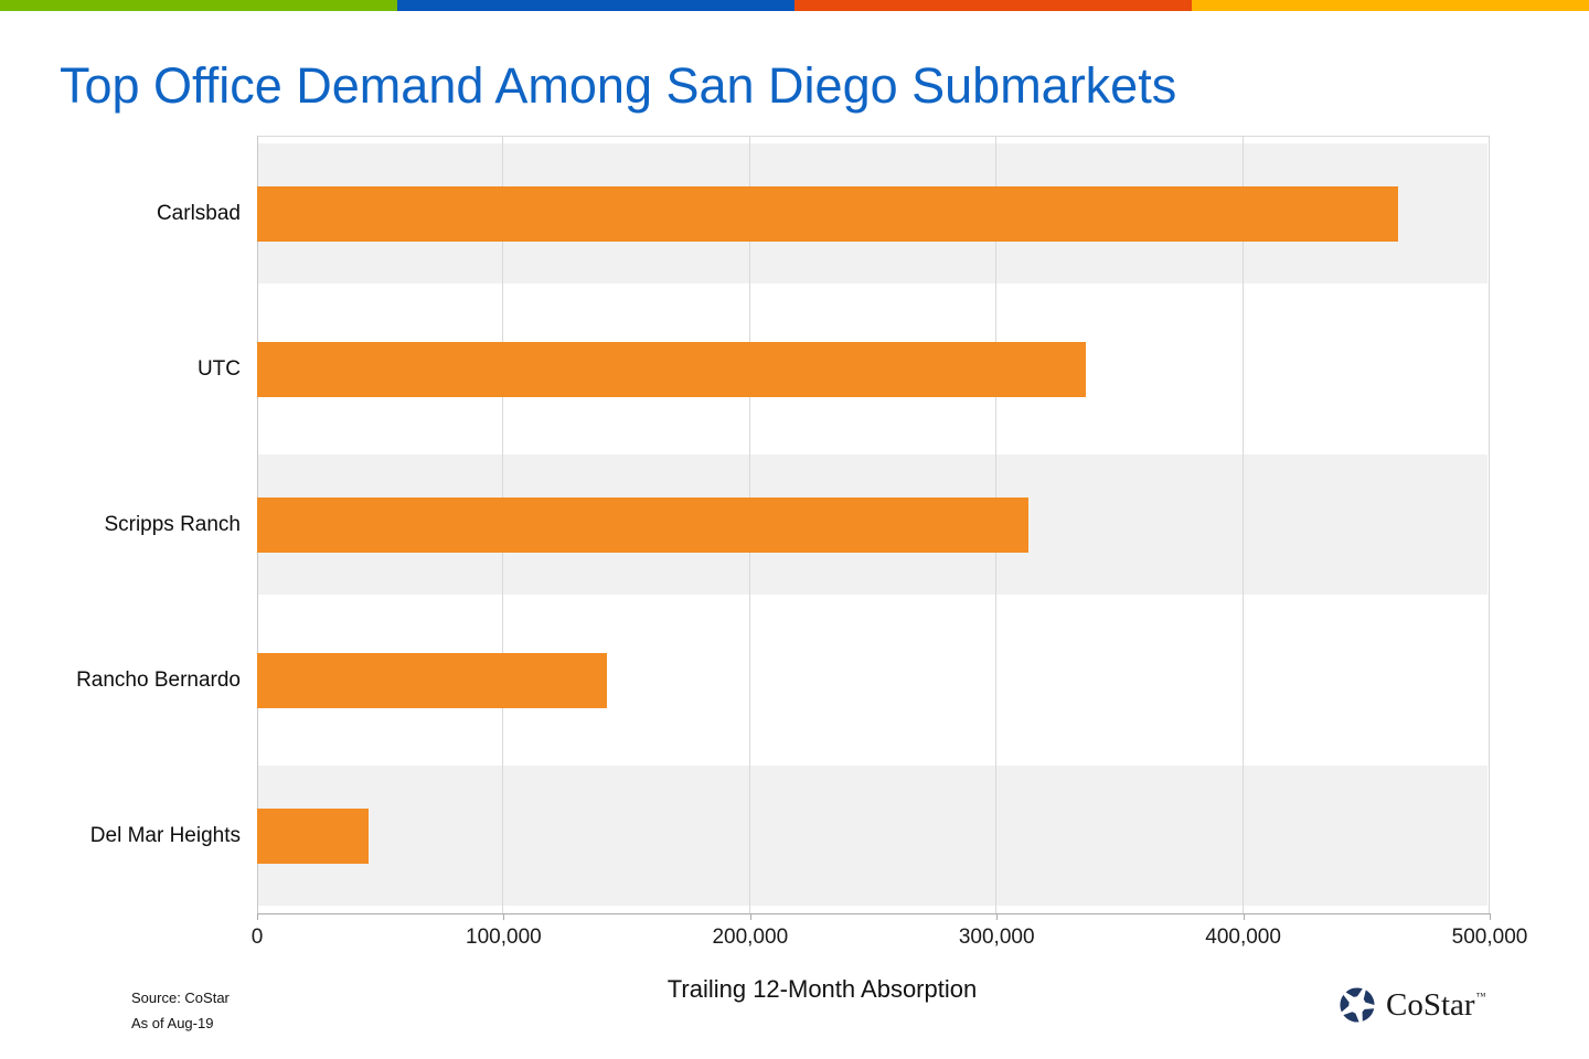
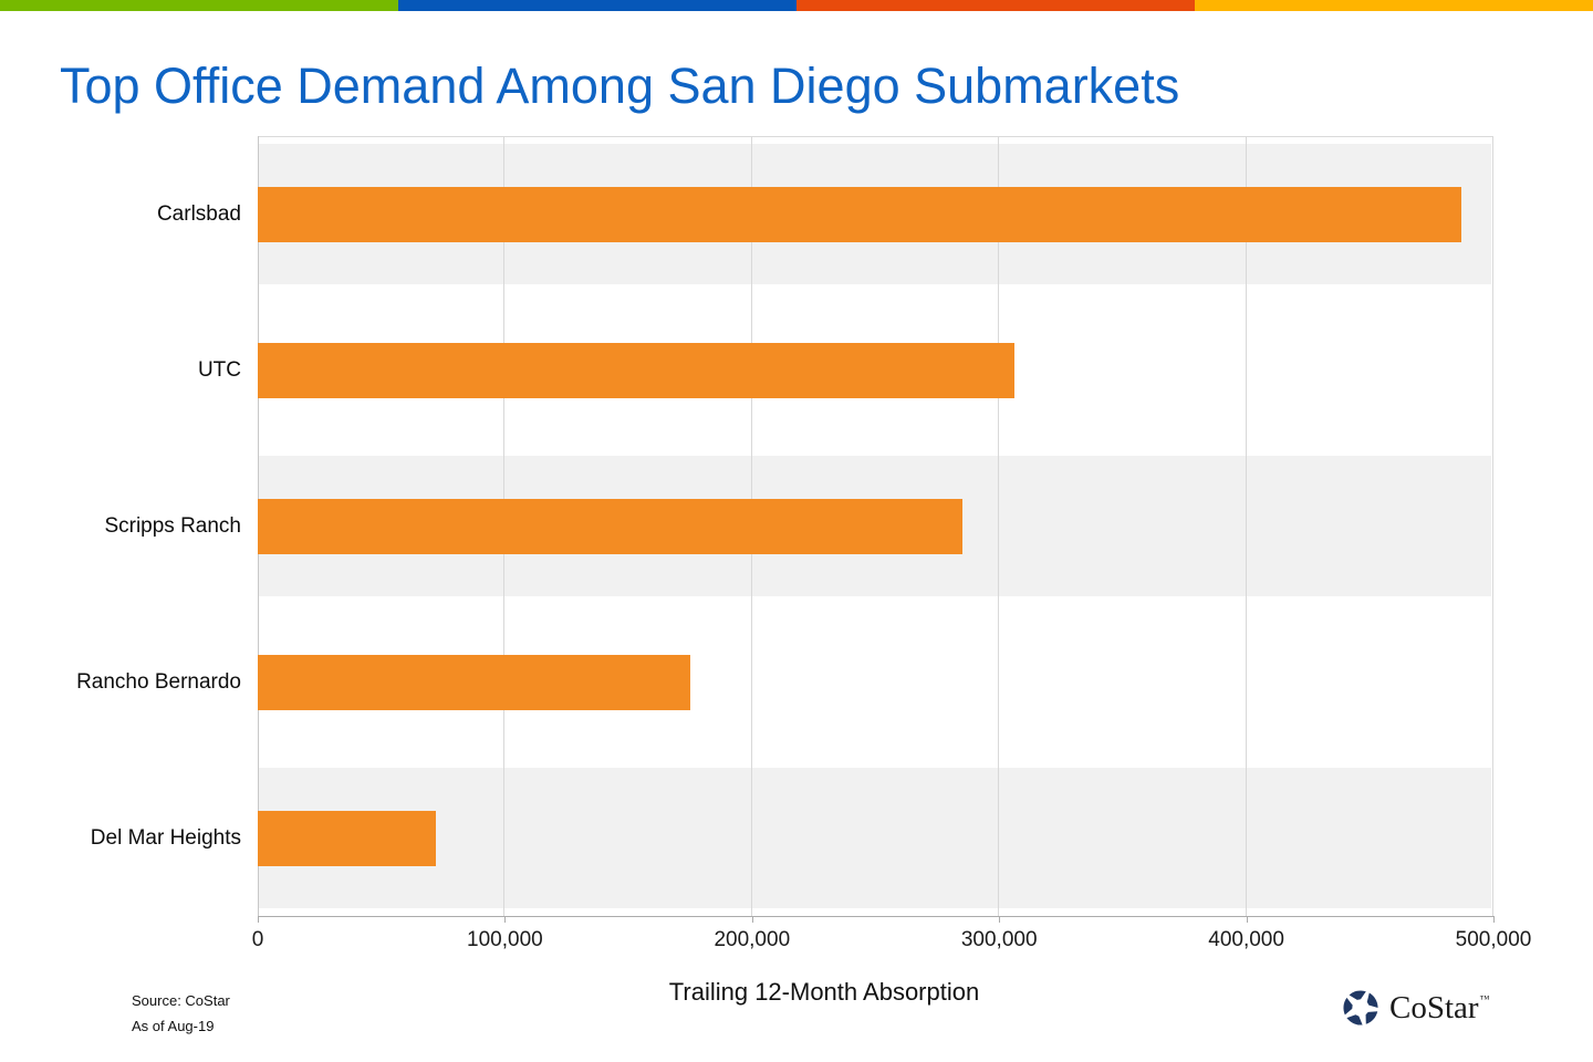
Carlsbad: 463000 -> 487000
UTC: 336000 -> 306000
Scripps Ranch: 313000 -> 285000
Rancho Bernardo: 142000 -> 175000
Del Mar Heights: 45000 -> 72000
